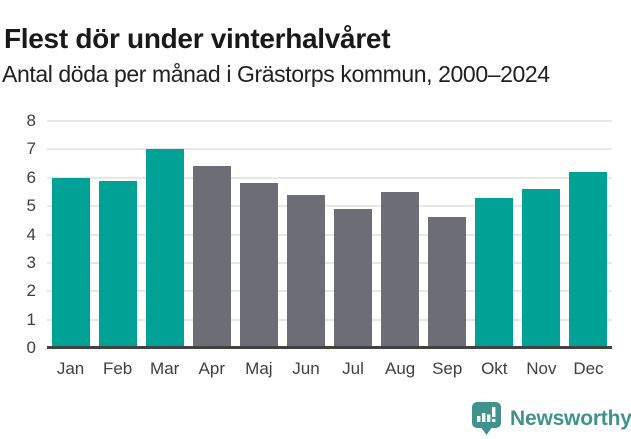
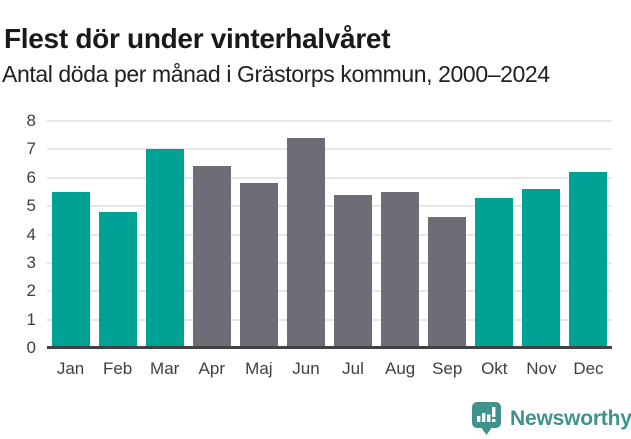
Jan: 6.0 -> 5.5
Feb: 5.9 -> 4.8
Jun: 5.4 -> 7.4
Jul: 4.9 -> 5.4
